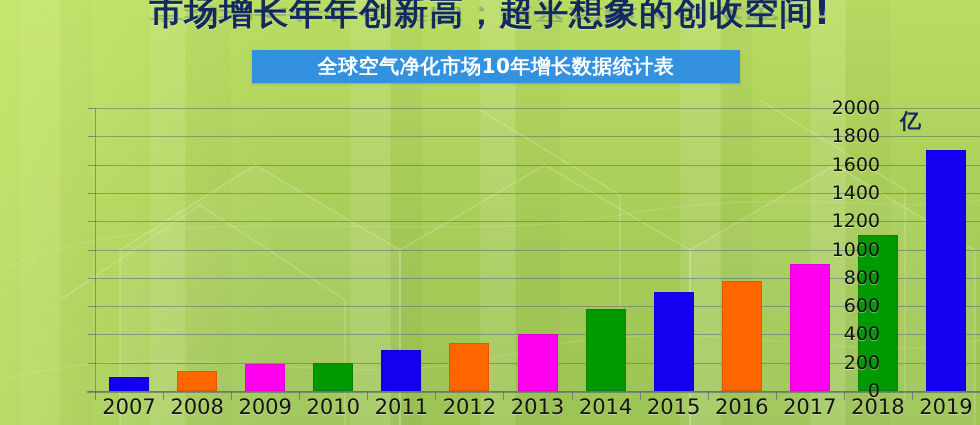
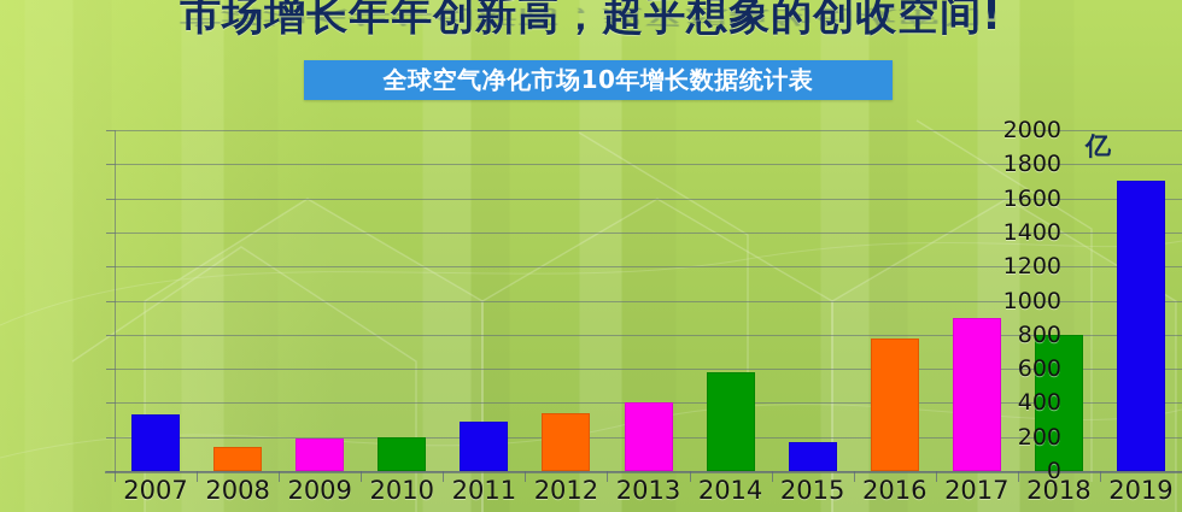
2007: 100 -> 330
2015: 700 -> 170
2018: 1100 -> 800
